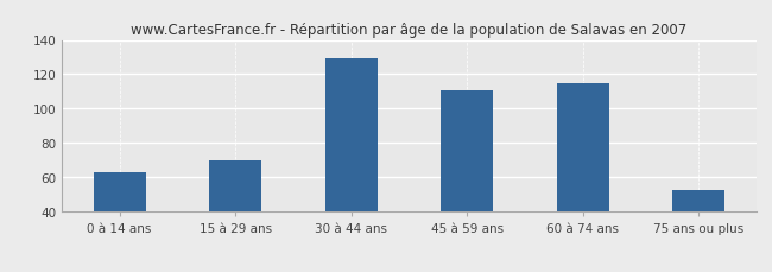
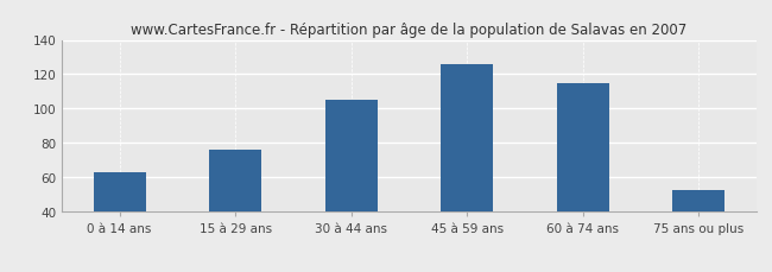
15 à 29 ans: 70 -> 76
30 à 44 ans: 129 -> 105
45 à 59 ans: 111 -> 126
